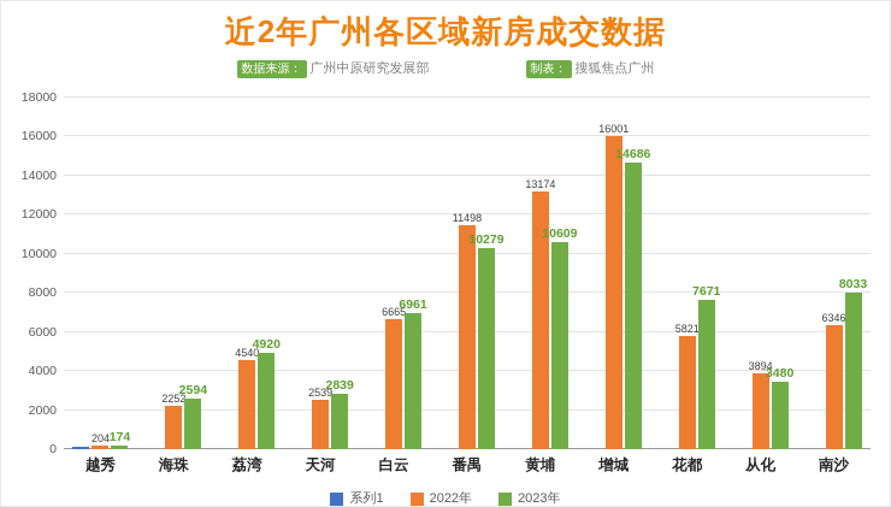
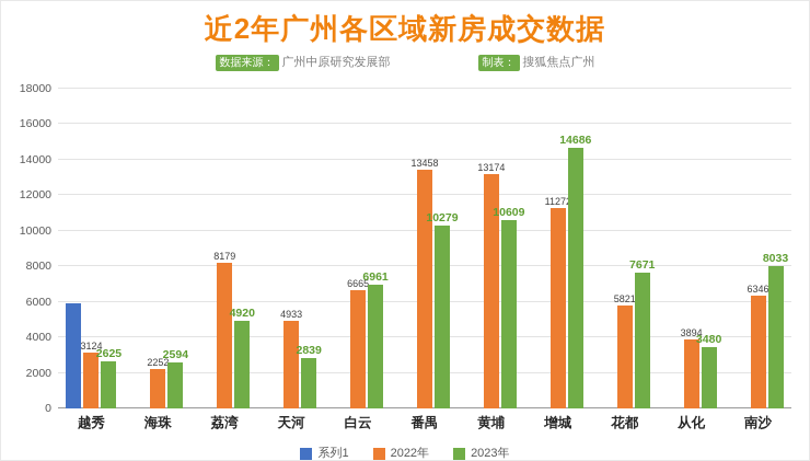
系列1/越秀: 100 -> 5900
2022年/越秀: 204 -> 3124
2023年/越秀: 174 -> 2625
2022年/荔湾: 4540 -> 8179
2022年/天河: 2539 -> 4933
2022年/番禺: 11498 -> 13458
2022年/增城: 16001 -> 11272
